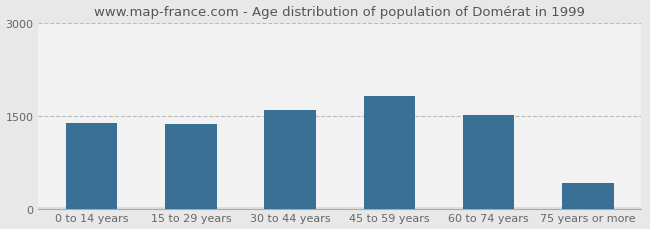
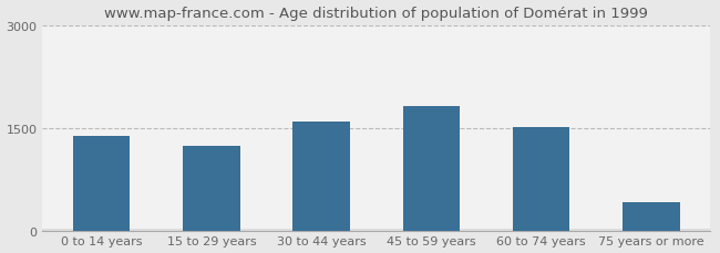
15 to 29 years: 1360 -> 1240
